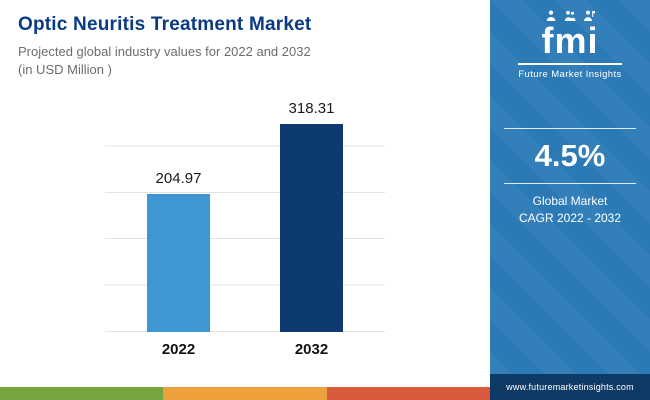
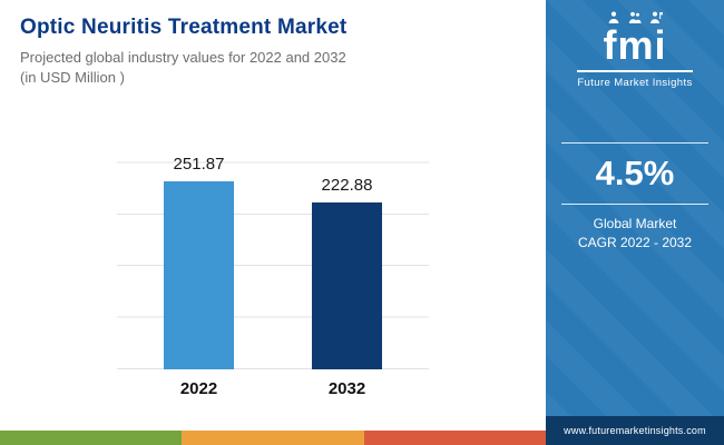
2022: 204.97 -> 251.87
2032: 318.31 -> 222.88
